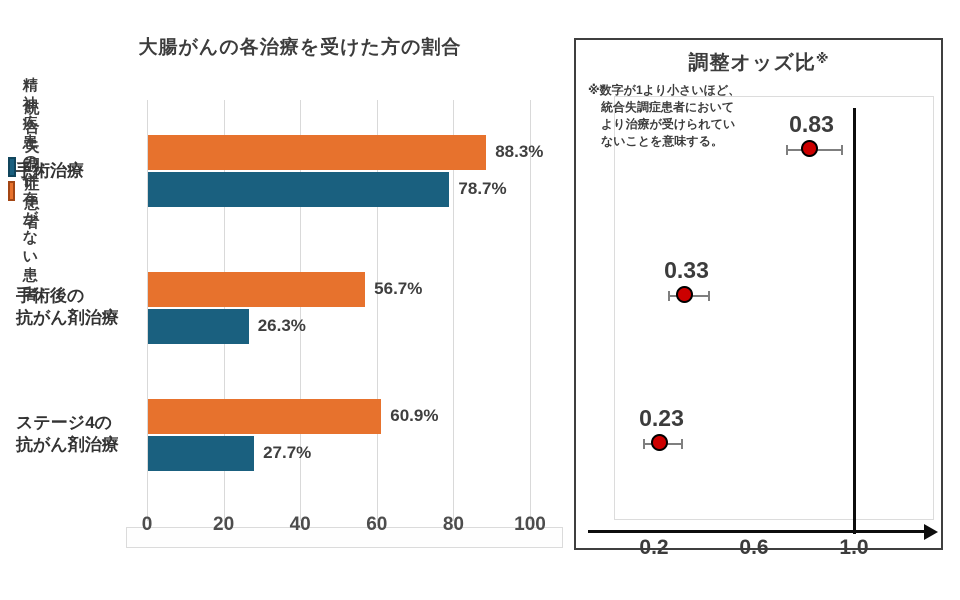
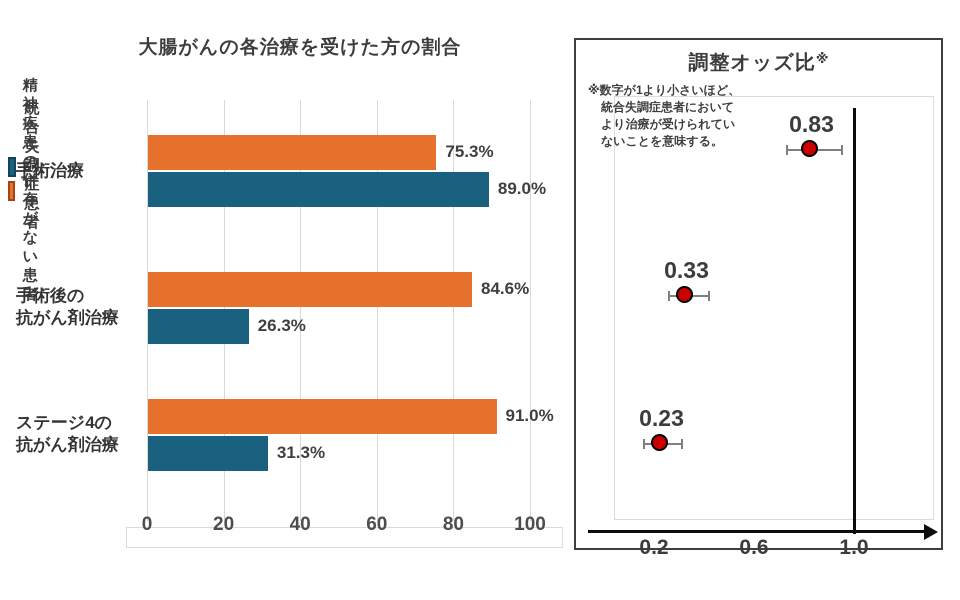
大腸がんの各治療を受けた方の割合/精神疾患の併存がない患者/手術治療: 88.3% -> 75.3%
大腸がんの各治療を受けた方の割合/統合失調症患者/手術治療: 78.7% -> 89.0%
大腸がんの各治療を受けた方の割合/精神疾患の併存がない患者/手術後の 抗がん剤治療: 56.7% -> 84.6%
大腸がんの各治療を受けた方の割合/精神疾患の併存がない患者/ステージ4の 抗がん剤治療: 60.9% -> 91.0%
大腸がんの各治療を受けた方の割合/統合失調症患者/ステージ4の 抗がん剤治療: 27.7% -> 31.3%
